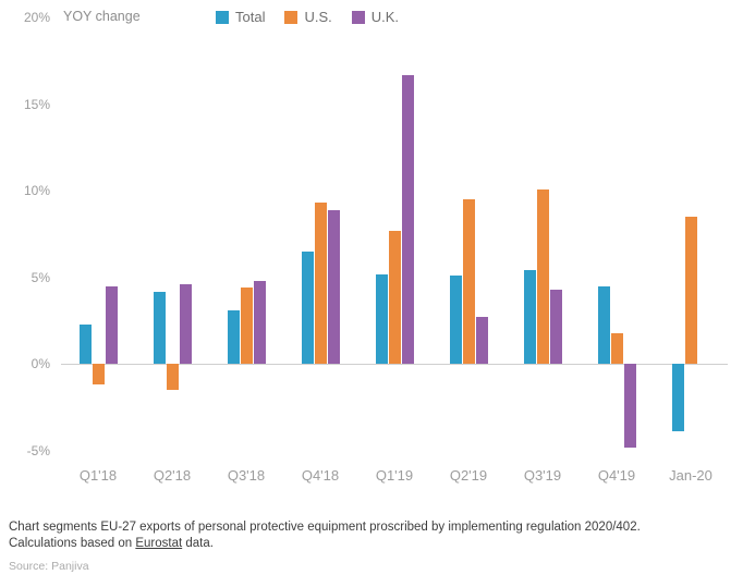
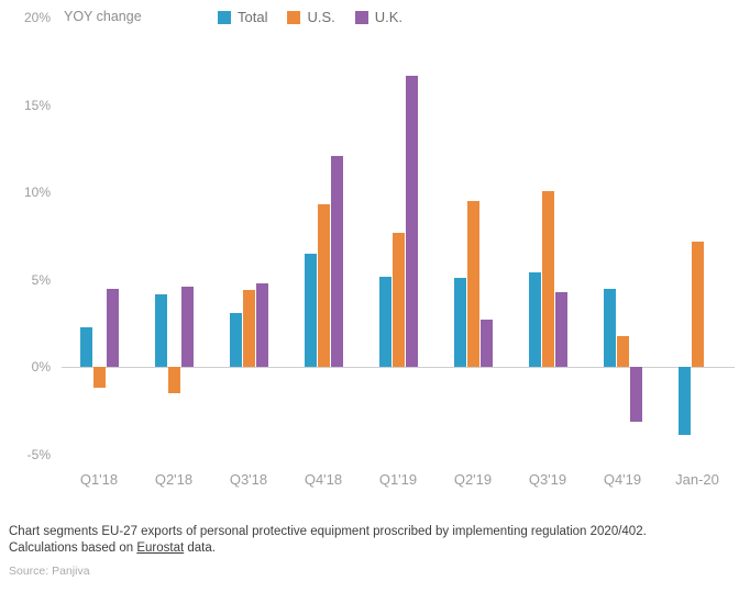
U.K./Q4'18: 8.9% -> 12.1%
U.K./Q4'19: -4.8% -> -3.1%
U.S./Jan-20: 8.5% -> 7.2%
